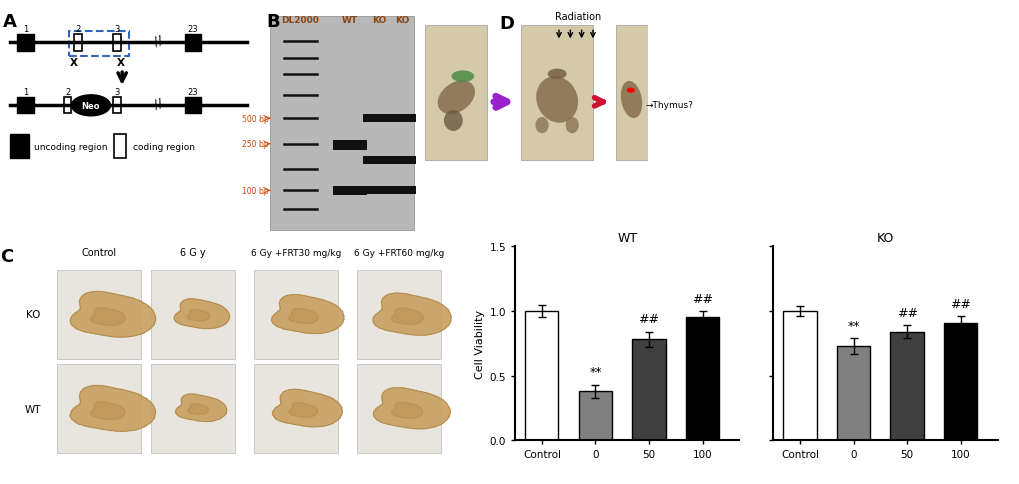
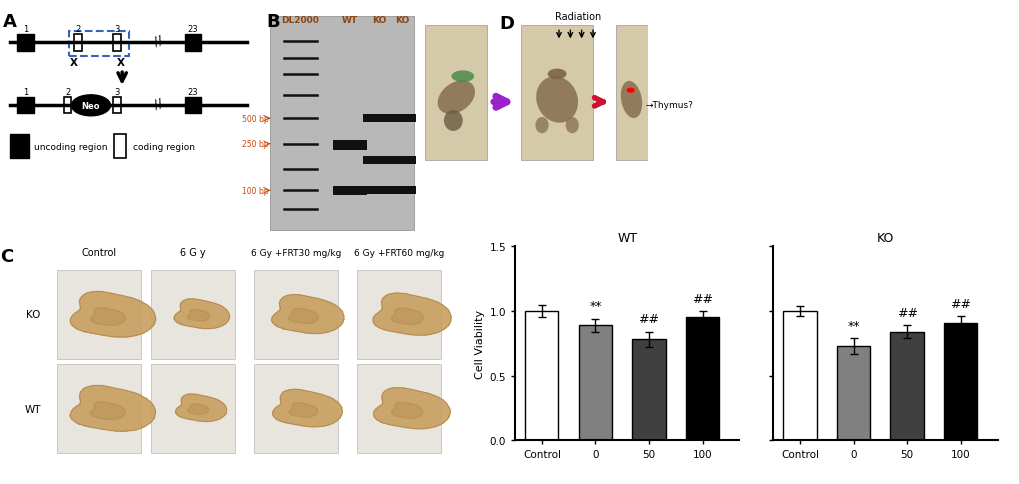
WT/0: 0.38 -> 0.89
